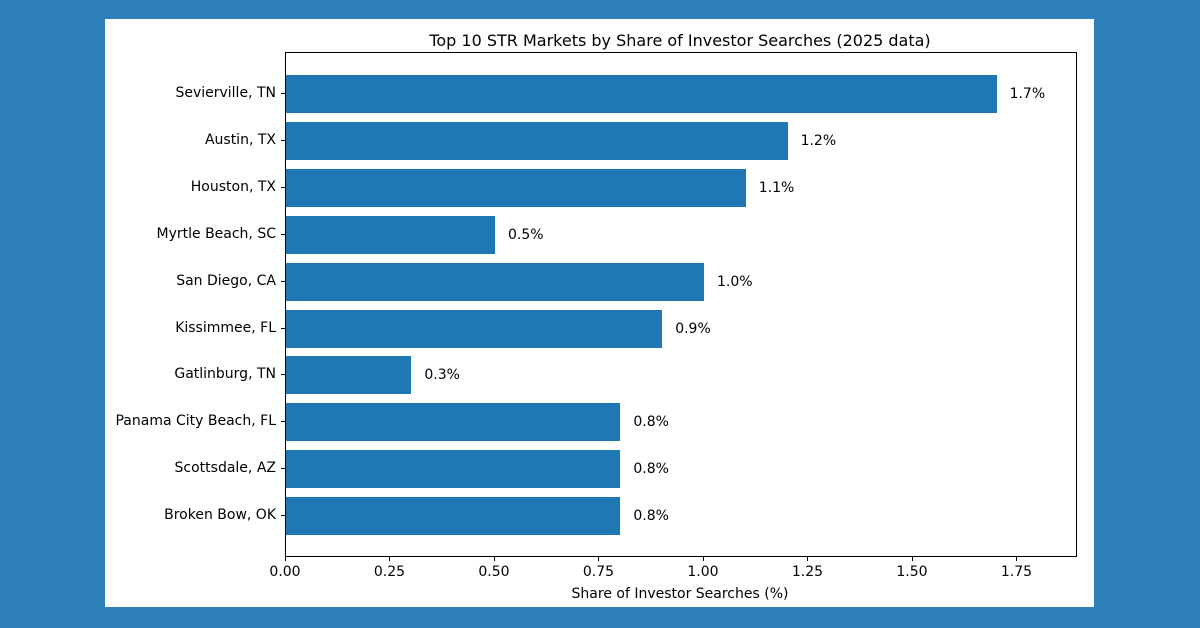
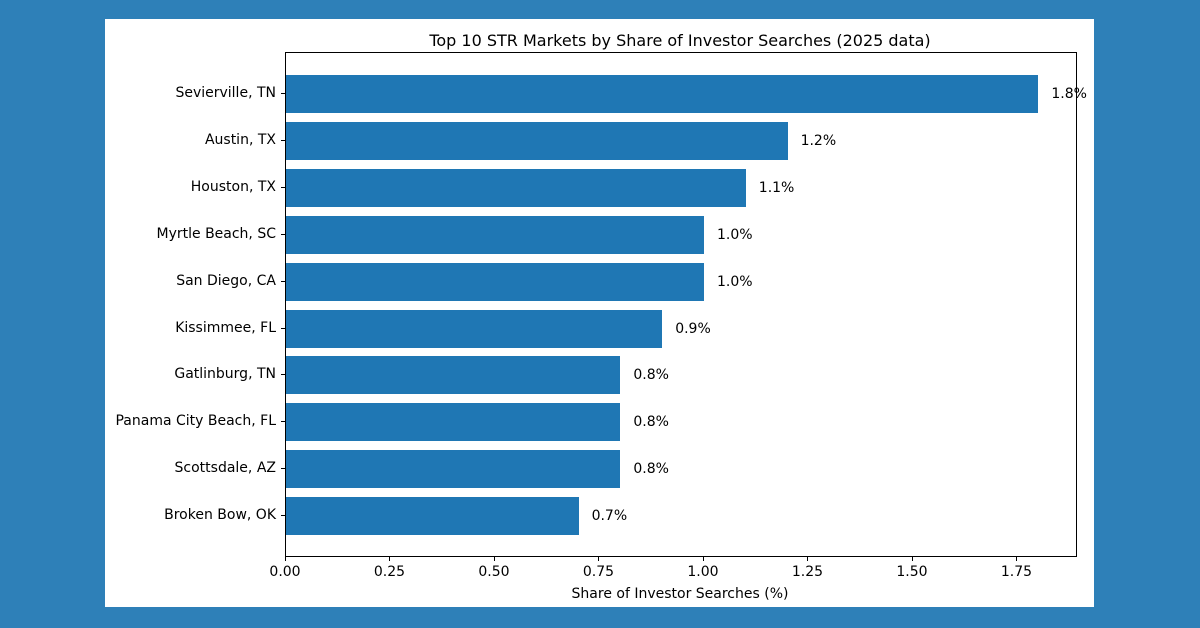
Sevierville, TN: 1.7% -> 1.8%
Myrtle Beach, SC: 0.5% -> 1.0%
Gatlinburg, TN: 0.3% -> 0.8%
Broken Bow, OK: 0.8% -> 0.7%
